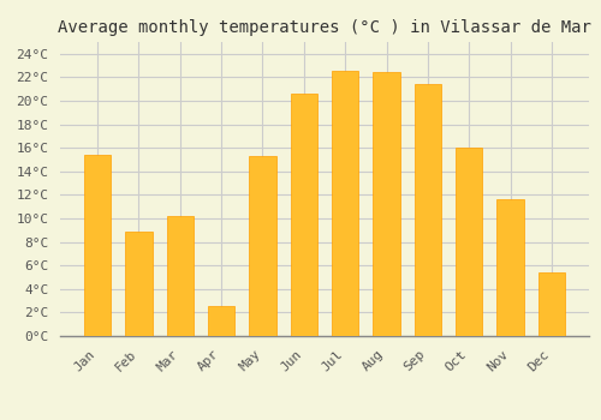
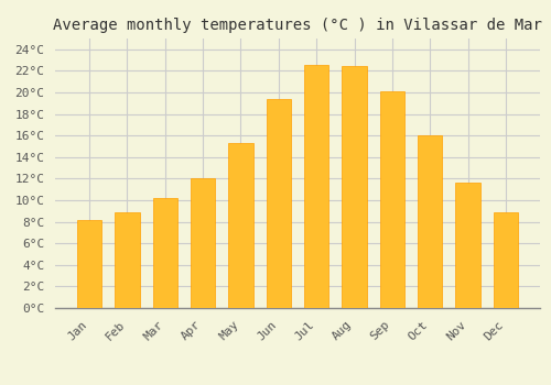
Jan: 15.4°C -> 8.2°C
Apr: 2.6°C -> 12.0°C
Jun: 20.6°C -> 19.4°C
Sep: 21.4°C -> 20.1°C
Dec: 5.4°C -> 8.9°C
